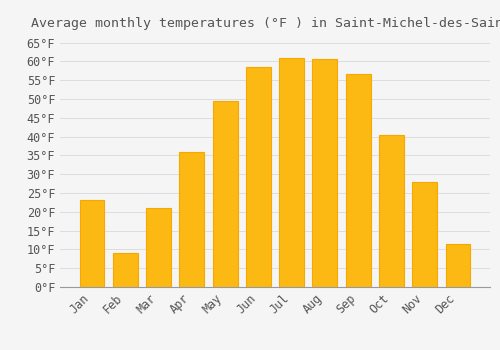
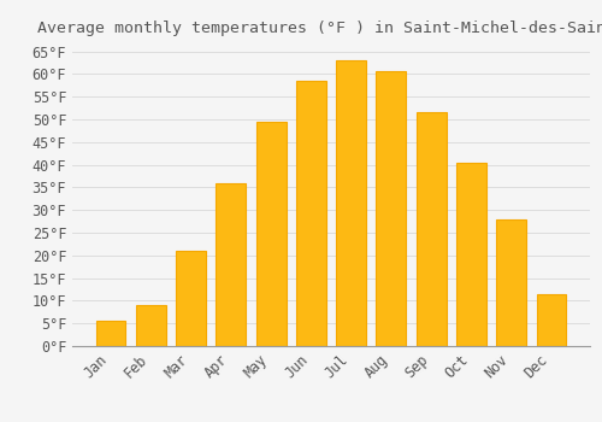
Jan: 23.0°F -> 5.5°F
Jul: 61.0°F -> 63.0°F
Sep: 56.5°F -> 51.5°F
